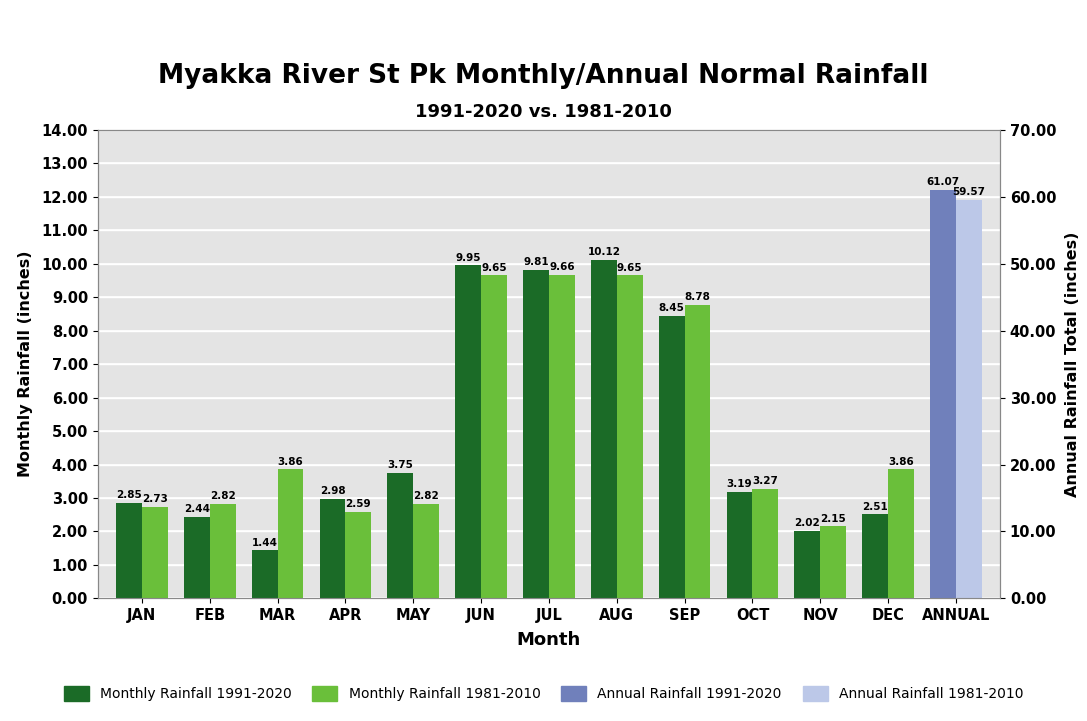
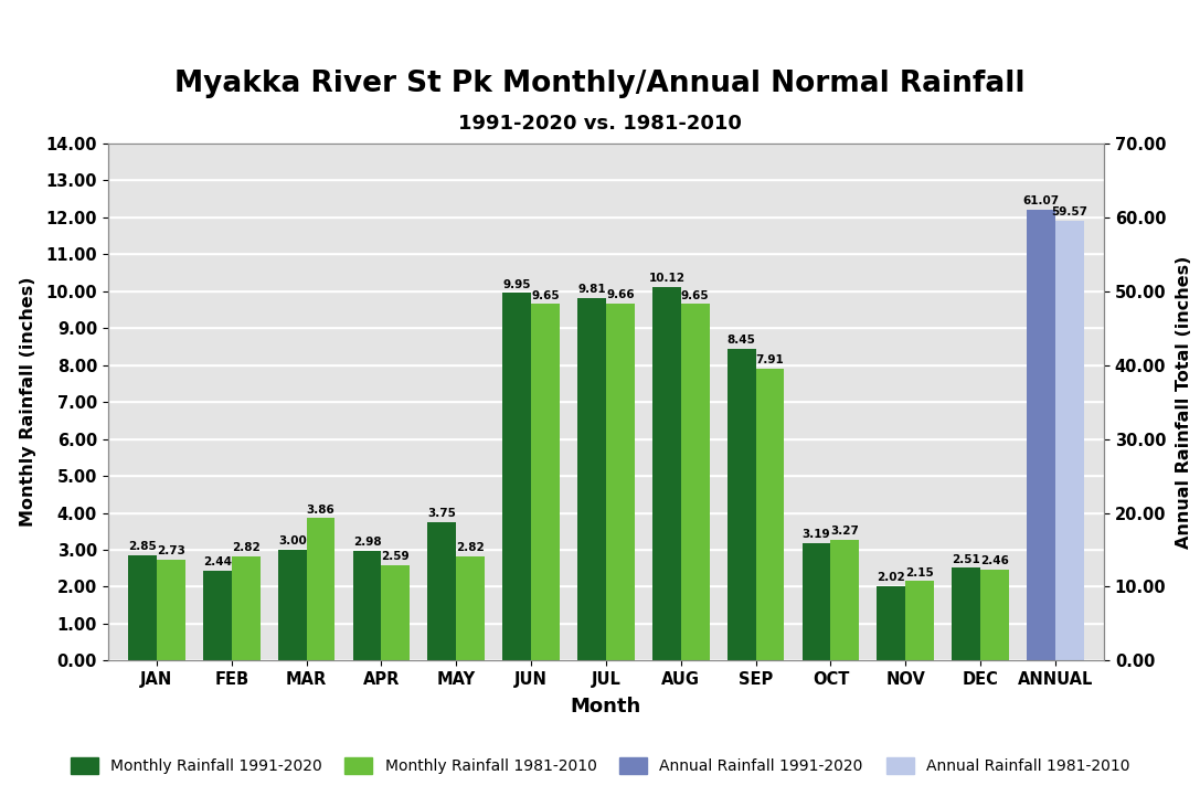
Monthly Rainfall 1991-2020/MAR: 1.44 -> 3.00
Monthly Rainfall 1981-2010/SEP: 8.78 -> 7.91
Monthly Rainfall 1981-2010/DEC: 3.86 -> 2.46
